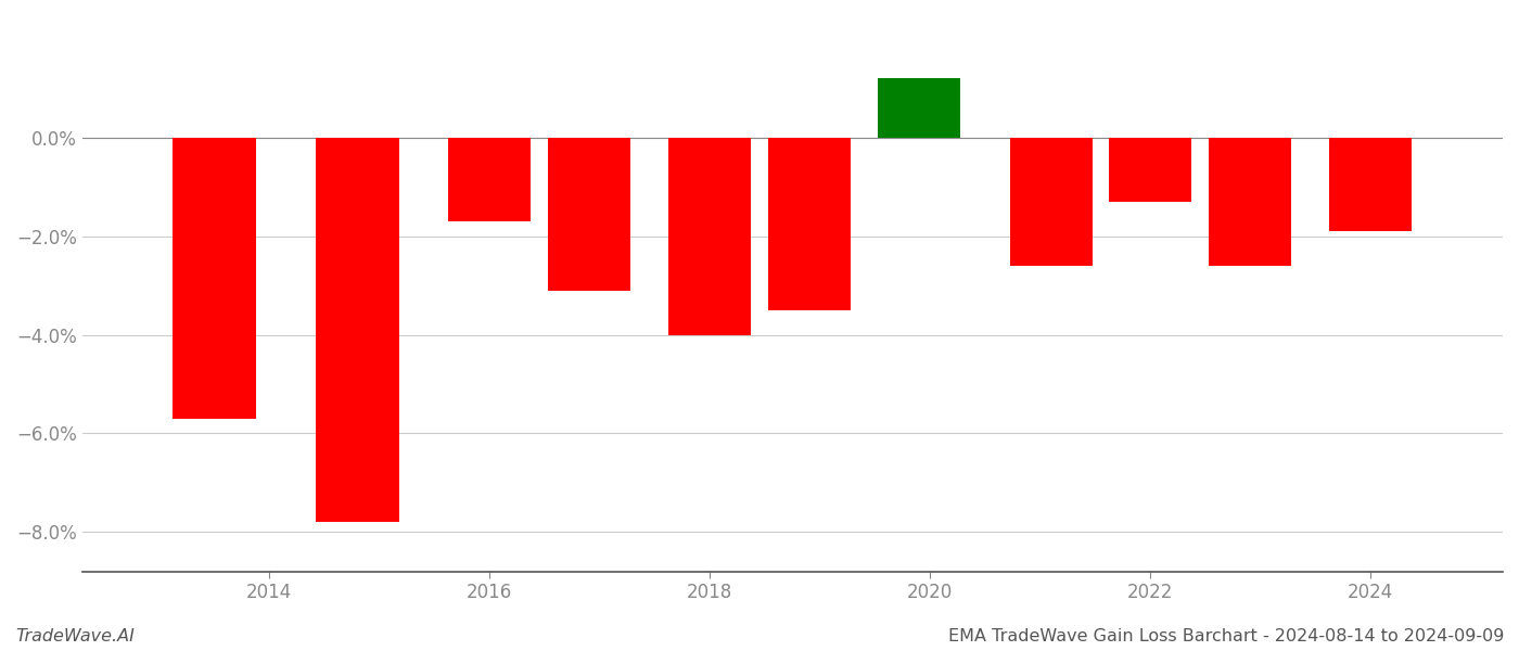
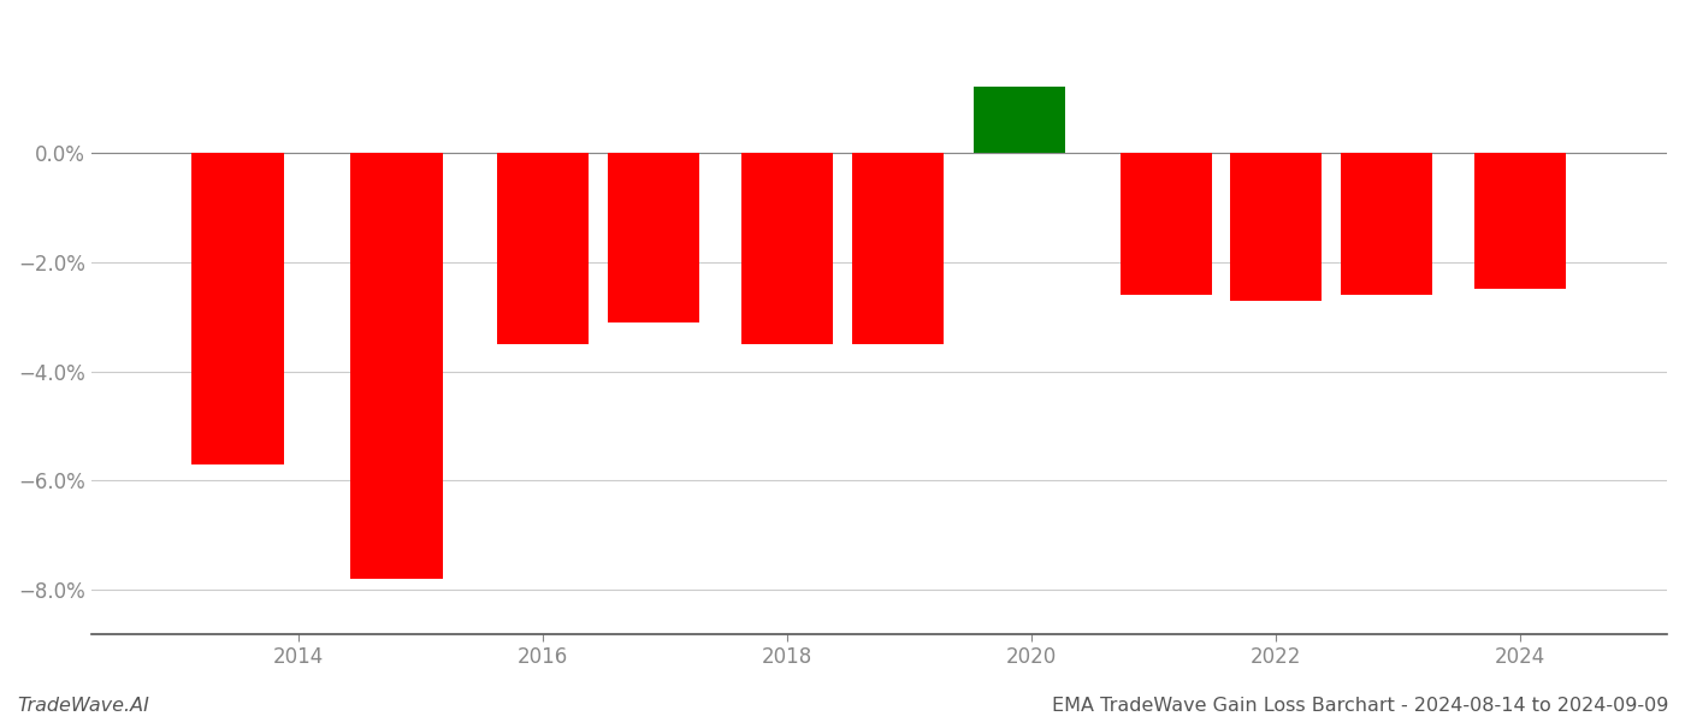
2016: -1.7% -> -3.5%
2018: -4.0% -> -3.5%
2022: -1.3% -> -2.7%
2024: -1.9% -> -2.5%
